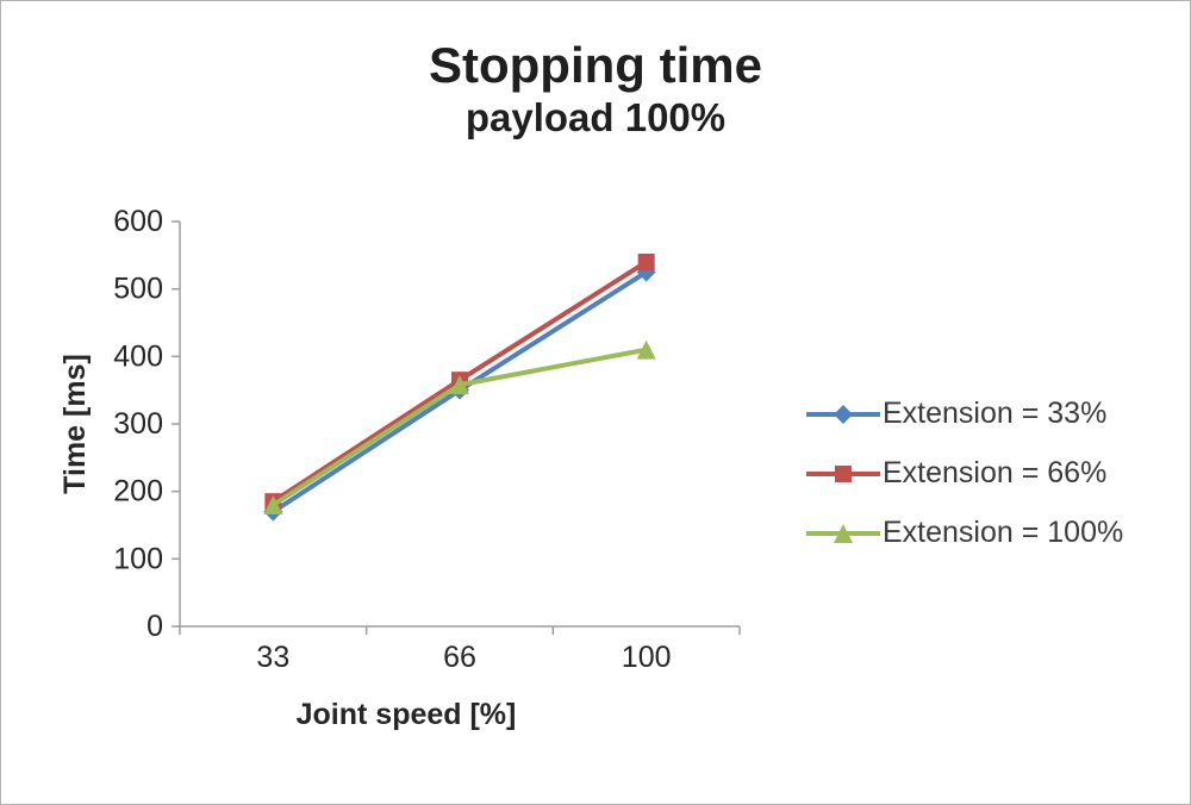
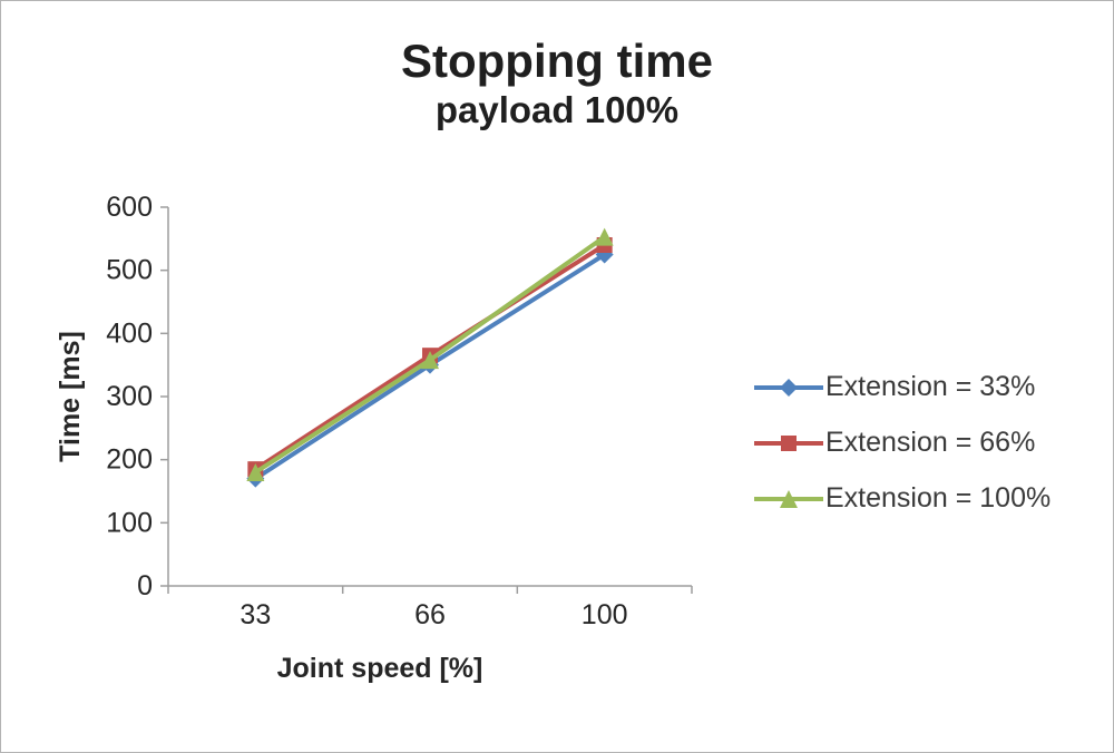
Extension = 100%/100: 410 -> 550
